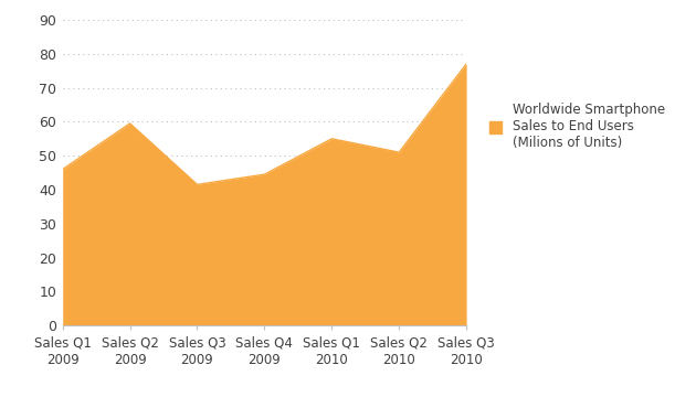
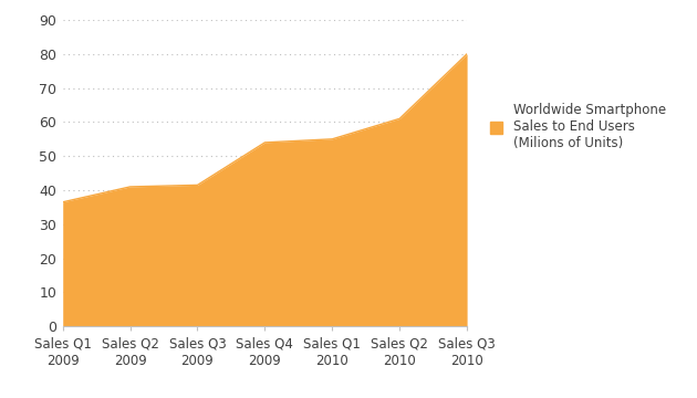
Sales Q1 2009: 46.0 -> 36.5
Sales Q2 2009: 59.5 -> 41.0
Sales Q4 2009: 44.5 -> 54.0
Sales Q2 2010: 51.0 -> 61.0
Sales Q3 2010: 77.0 -> 80.0
